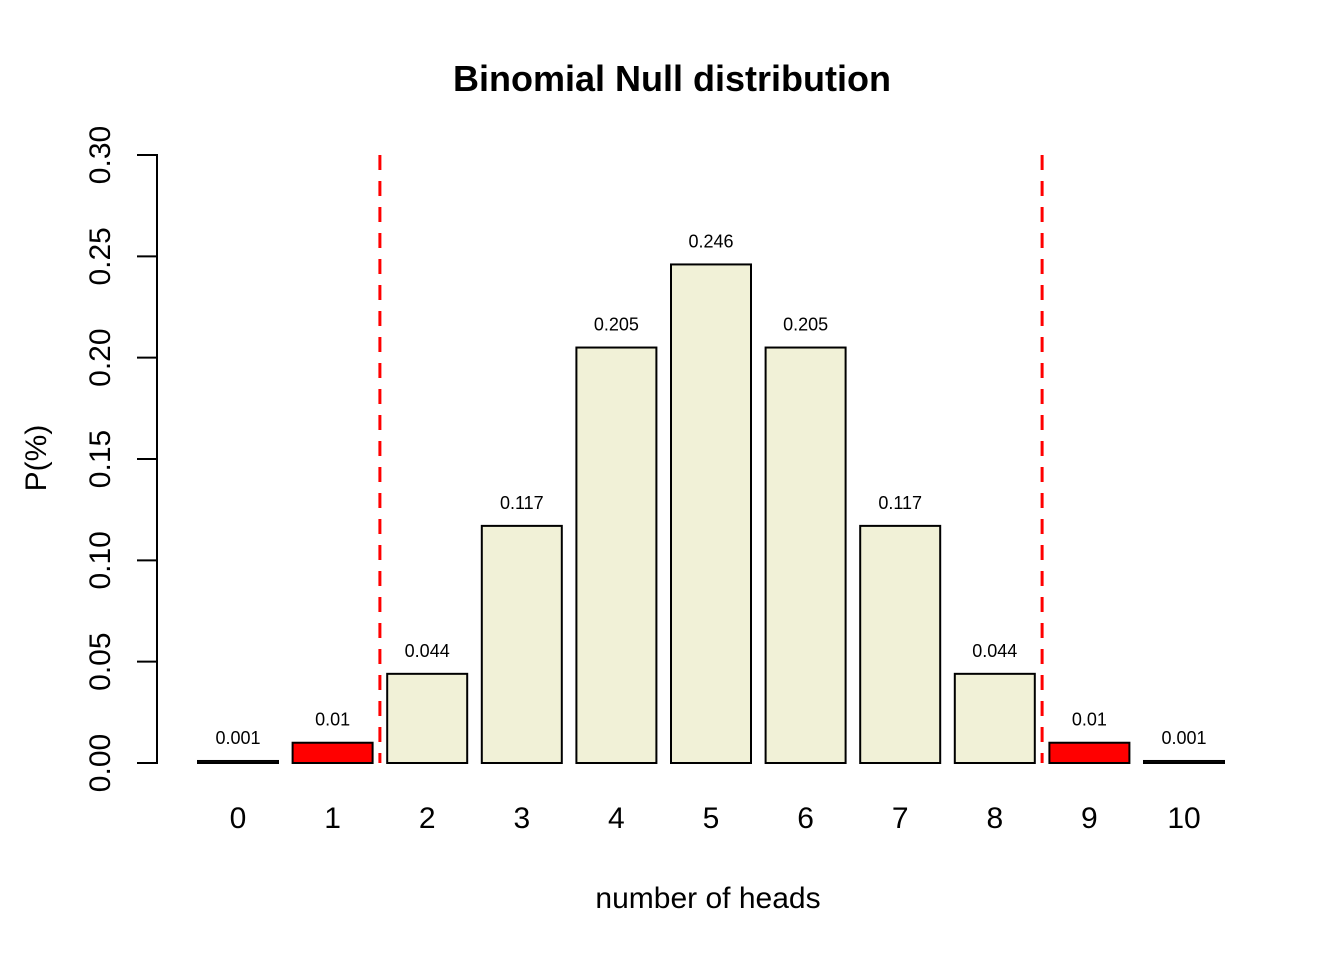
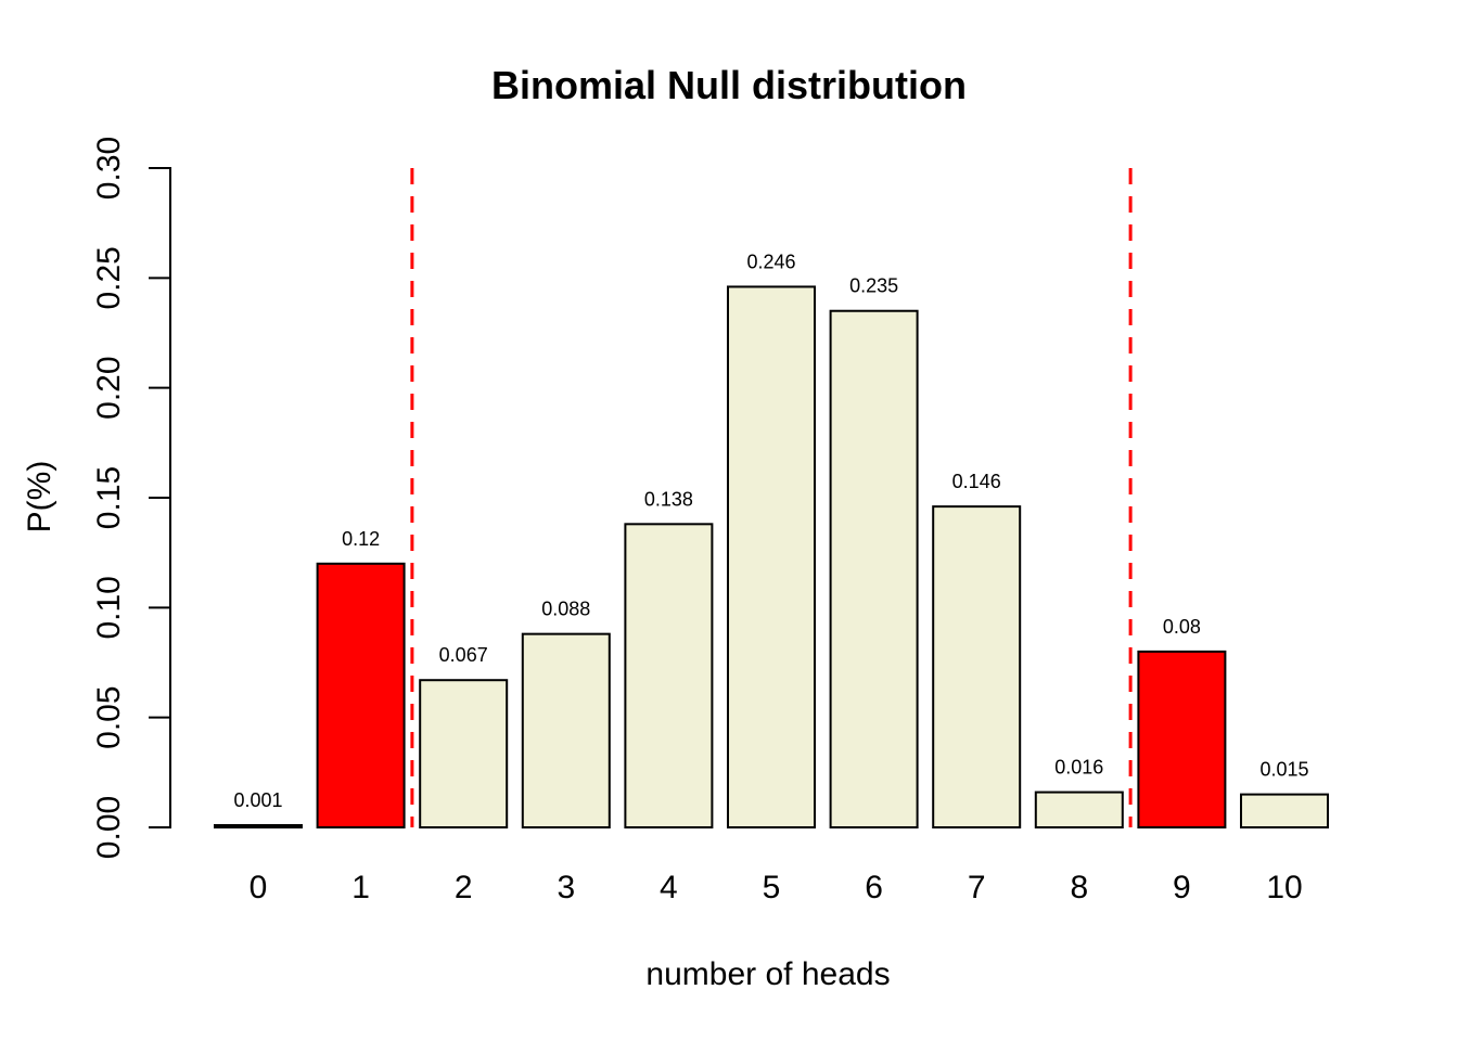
1: 0.01 -> 0.12
2: 0.044 -> 0.067
3: 0.117 -> 0.088
4: 0.205 -> 0.138
6: 0.205 -> 0.235
7: 0.117 -> 0.146
8: 0.044 -> 0.016
9: 0.01 -> 0.08
10: 0.001 -> 0.015
